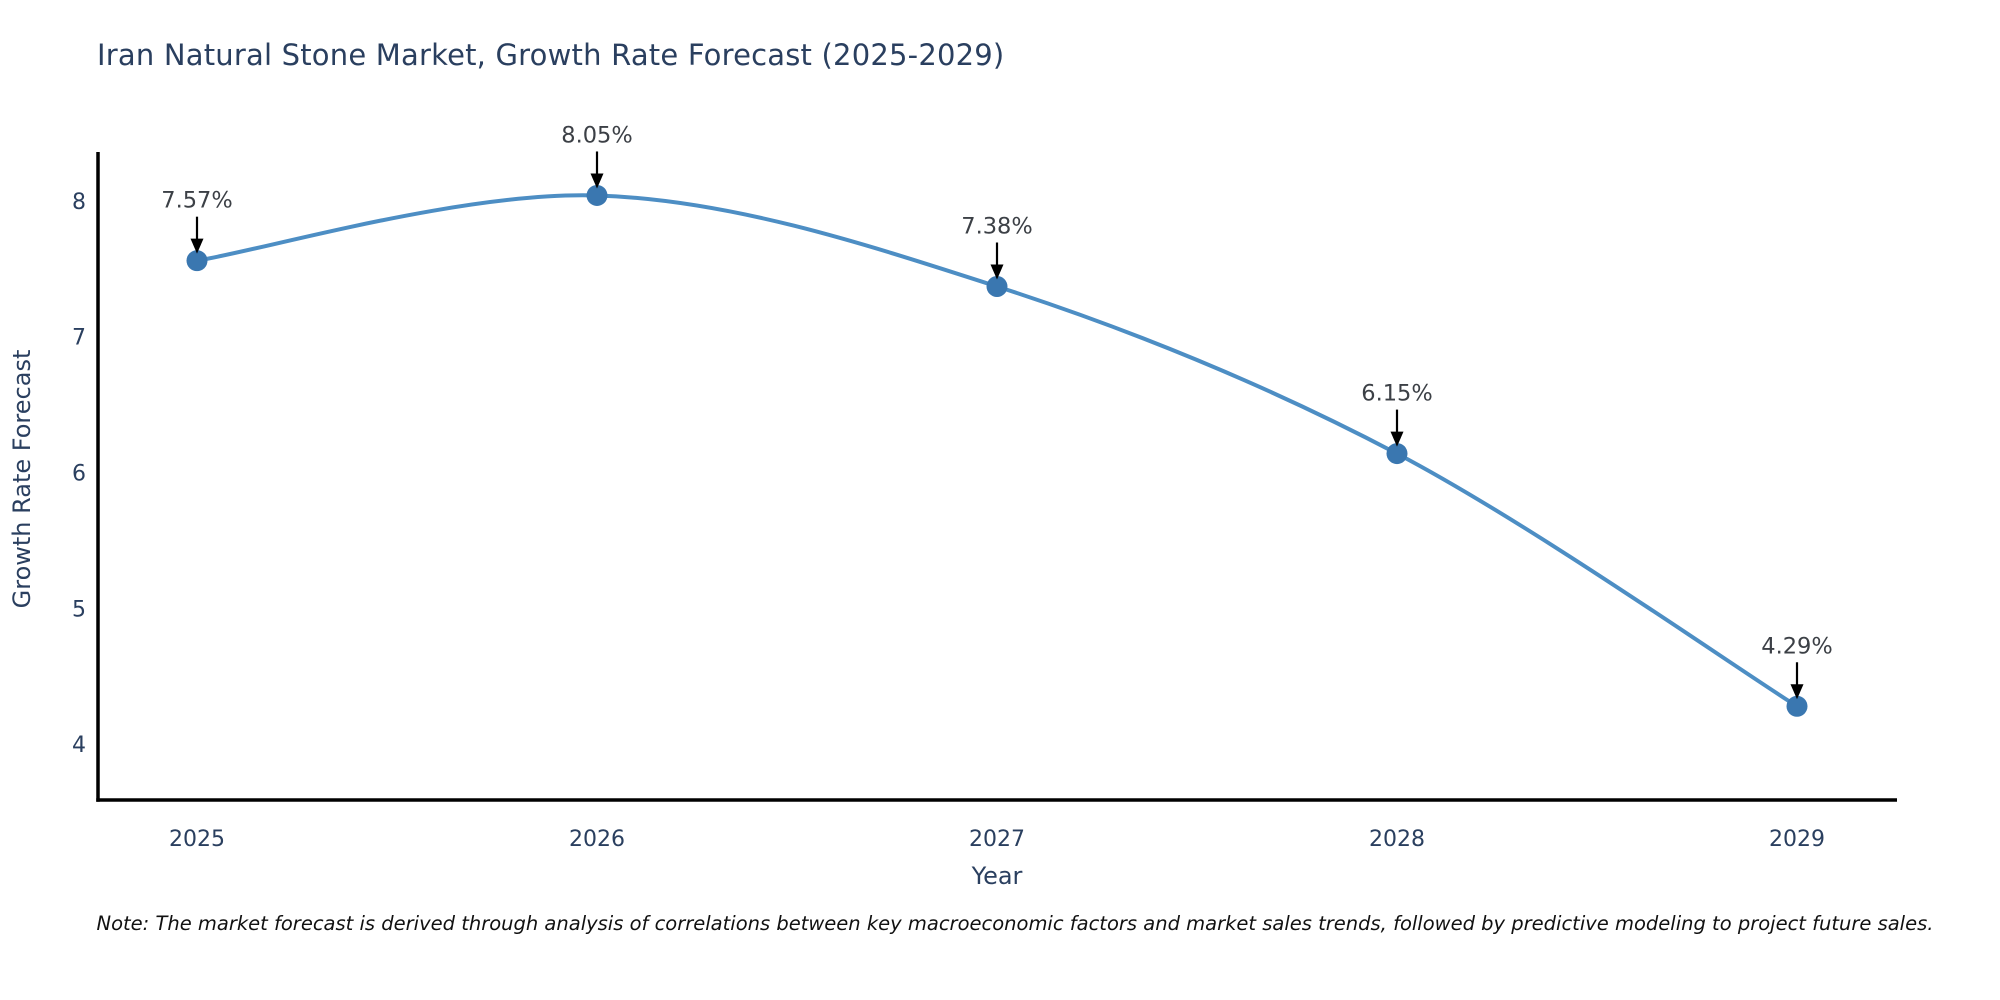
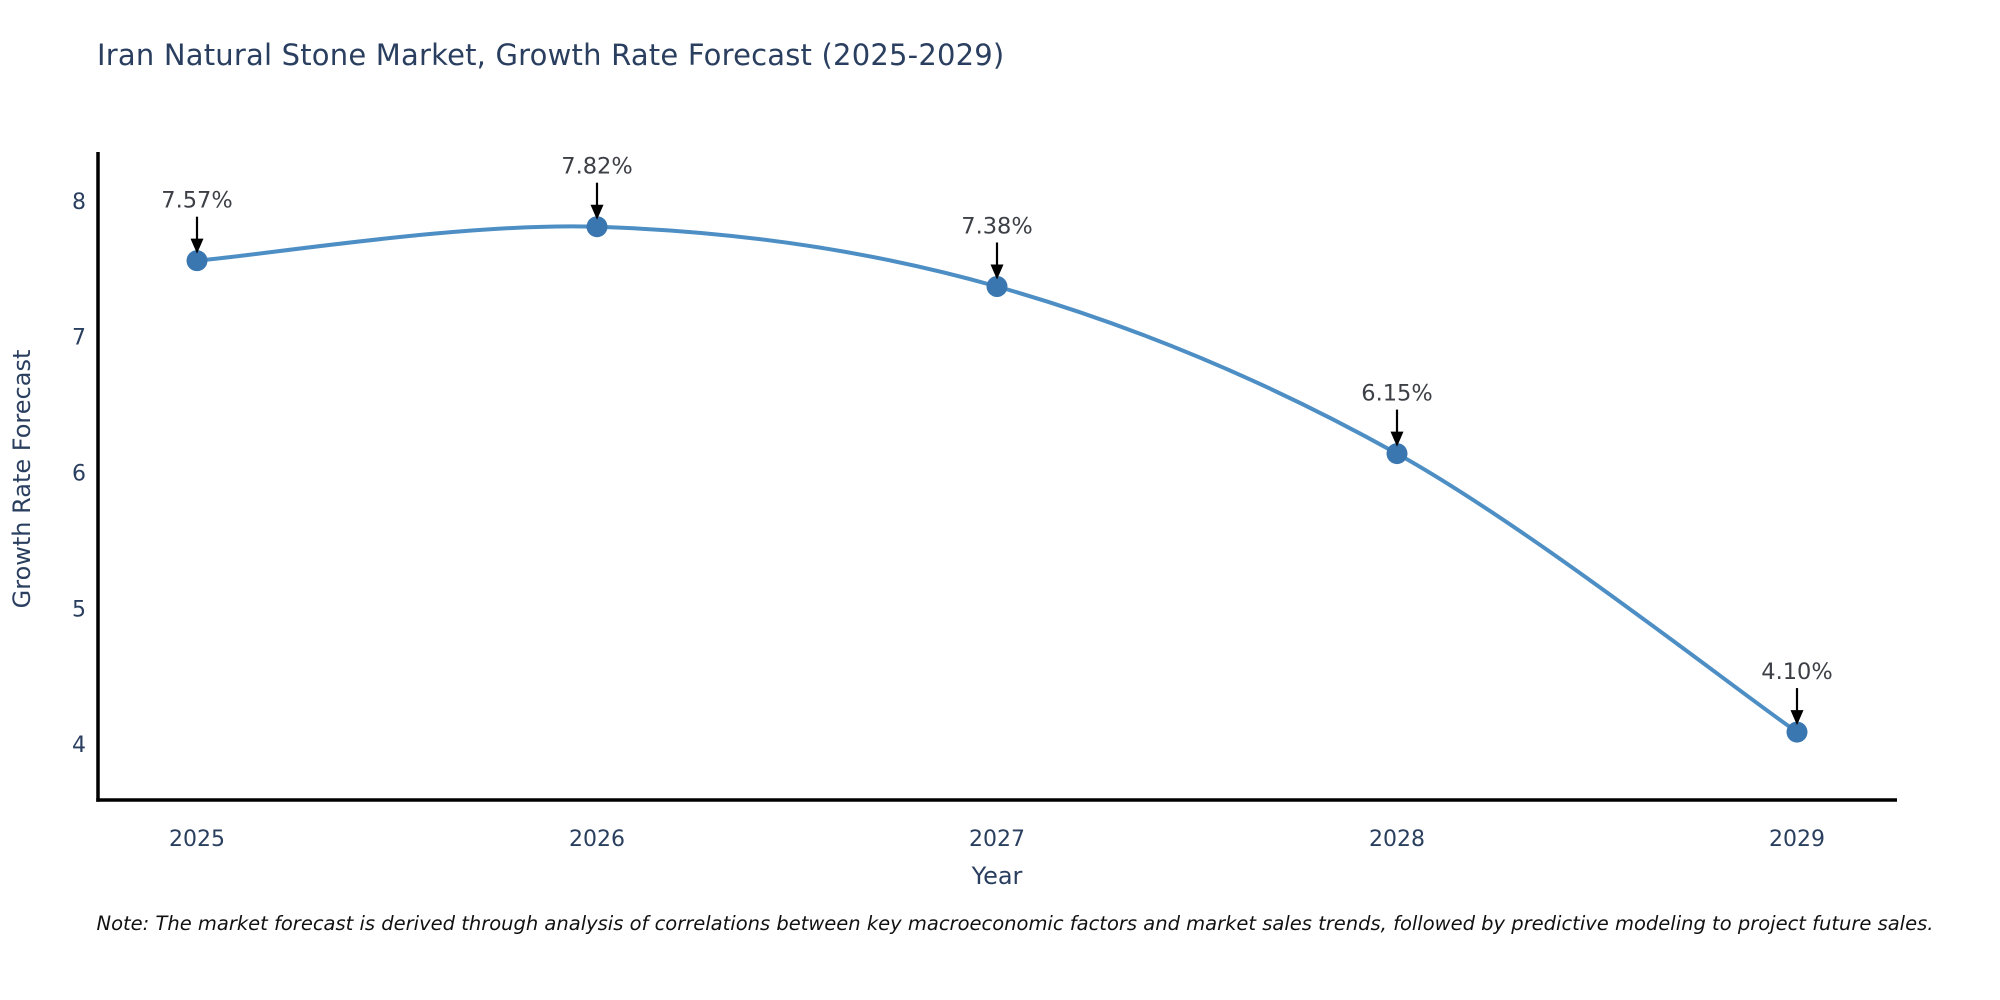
2026: 8.05% -> 7.82%
2029: 4.29% -> 4.10%
